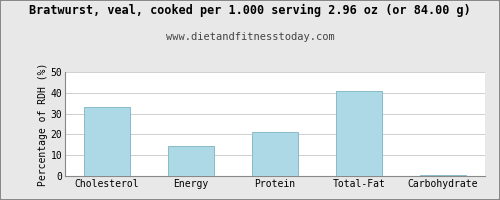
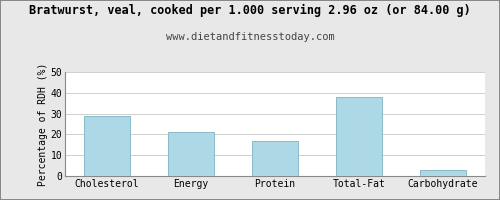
Cholesterol: 33.0 -> 29.0
Energy: 14.5 -> 21.0
Protein: 21.0 -> 17.0
Total-Fat: 41.0 -> 38.0
Carbohydrate: 0.4 -> 3.0
